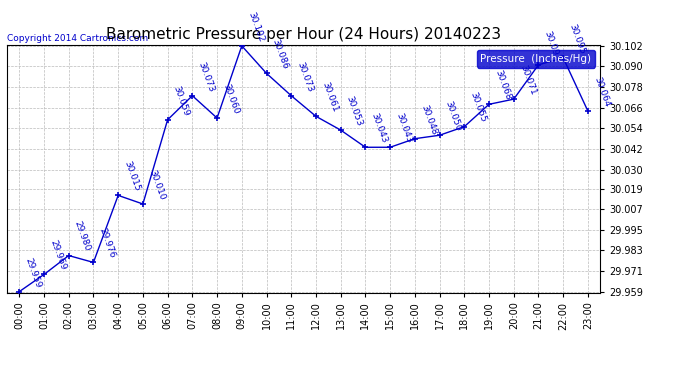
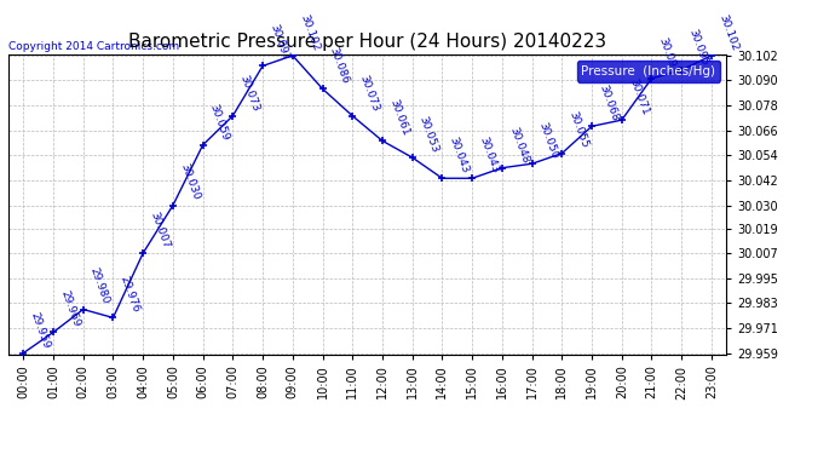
04:00: 30.015 -> 30.007
05:00: 30.010 -> 30.030
08:00: 30.060 -> 30.097
23:00: 30.064 -> 30.102
